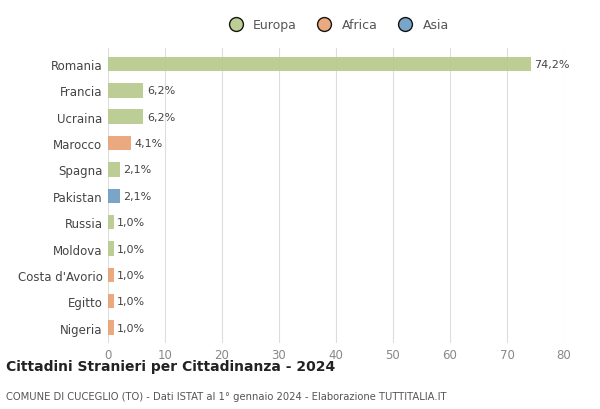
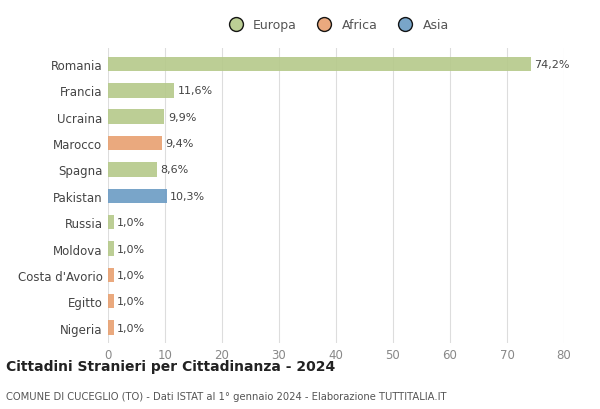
Francia: 6,2% -> 11,6%
Ucraina: 6,2% -> 9,9%
Marocco: 4,1% -> 9,4%
Spagna: 2,1% -> 8,6%
Pakistan: 2,1% -> 10,3%
